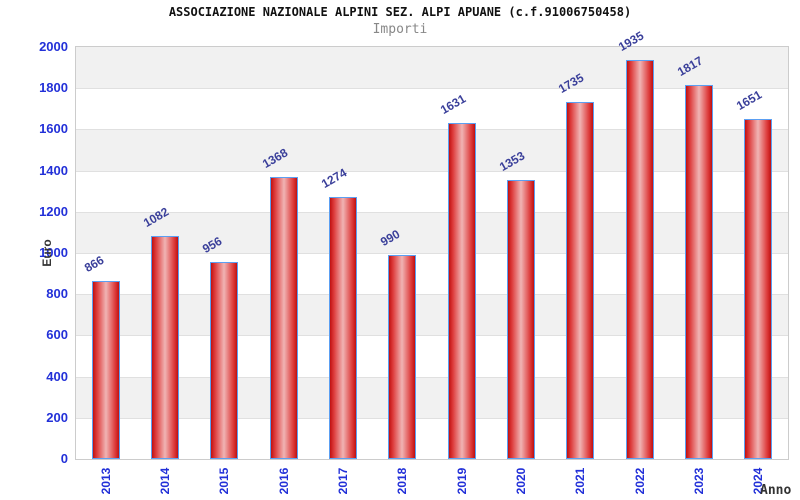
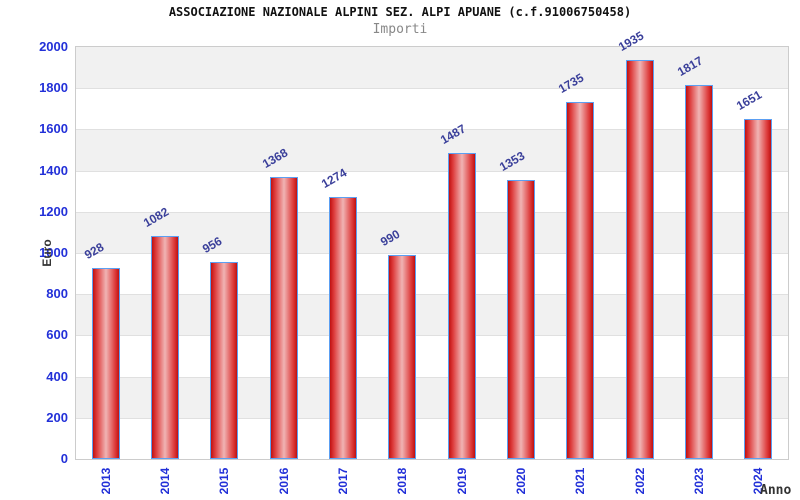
2013: 866 -> 928
2019: 1631 -> 1487
